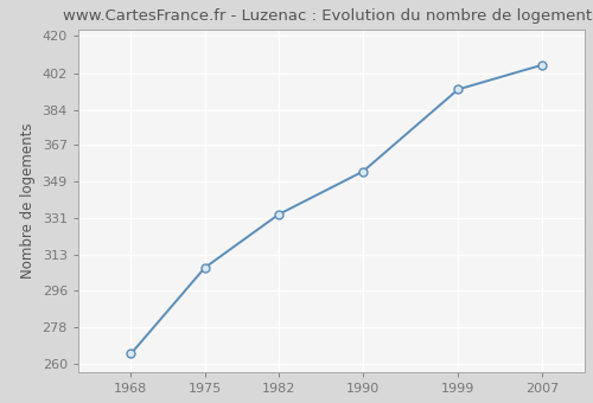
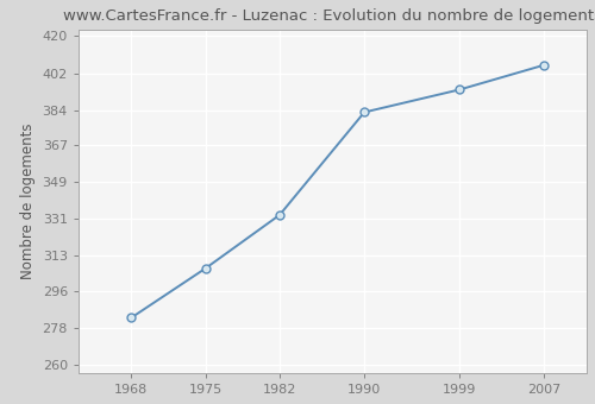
1968: 265 -> 283
1990: 354 -> 383
